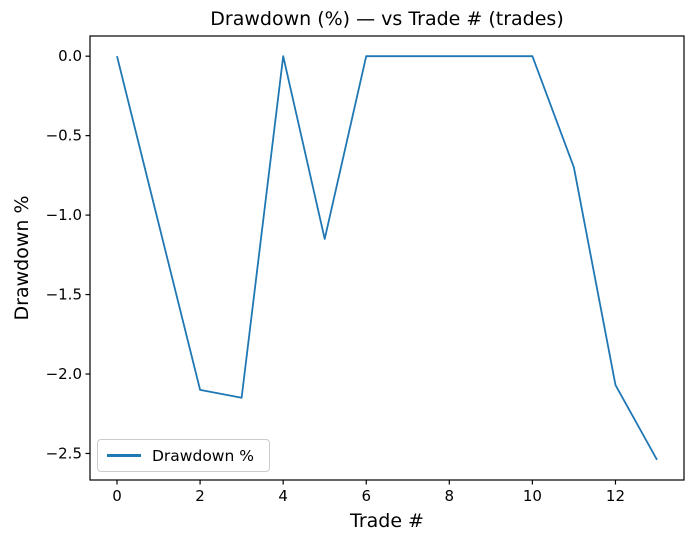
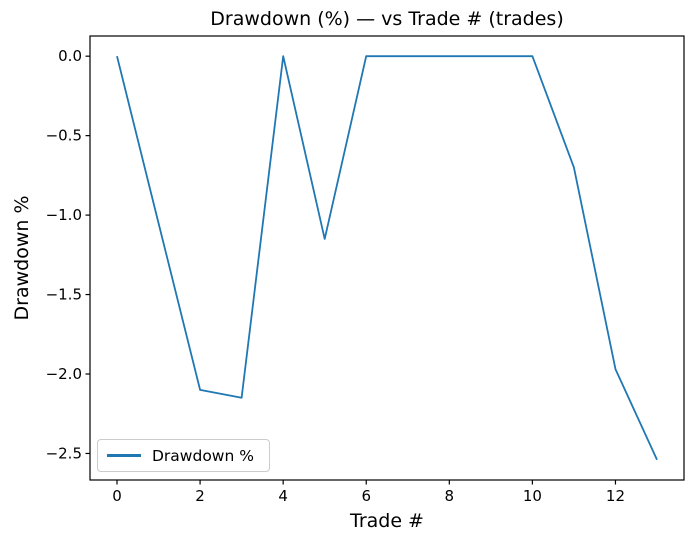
12: -2.07 -> -1.97
